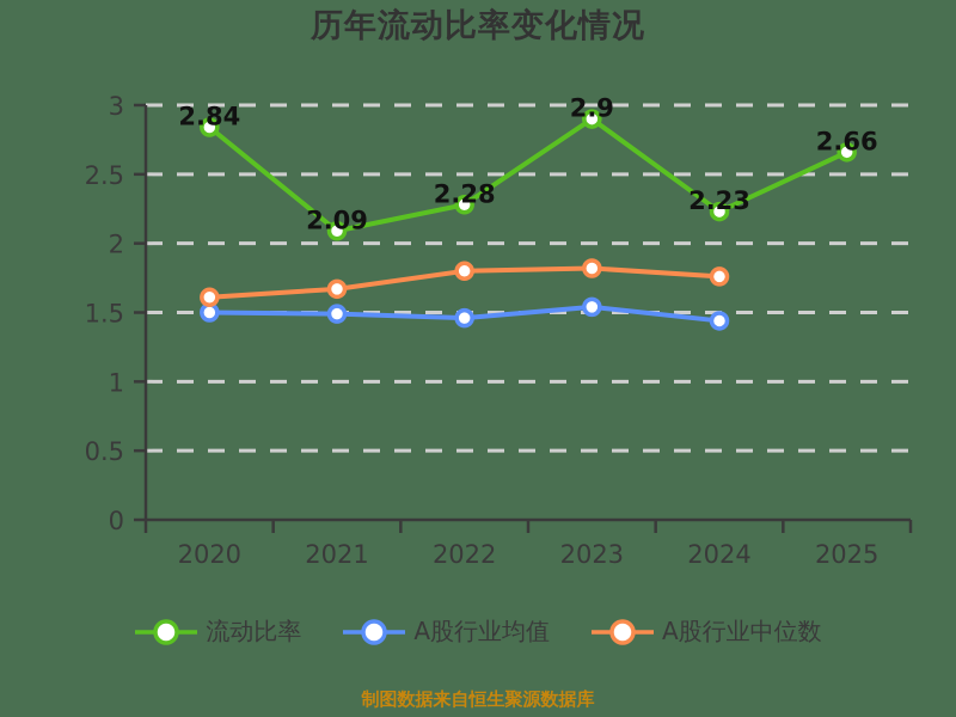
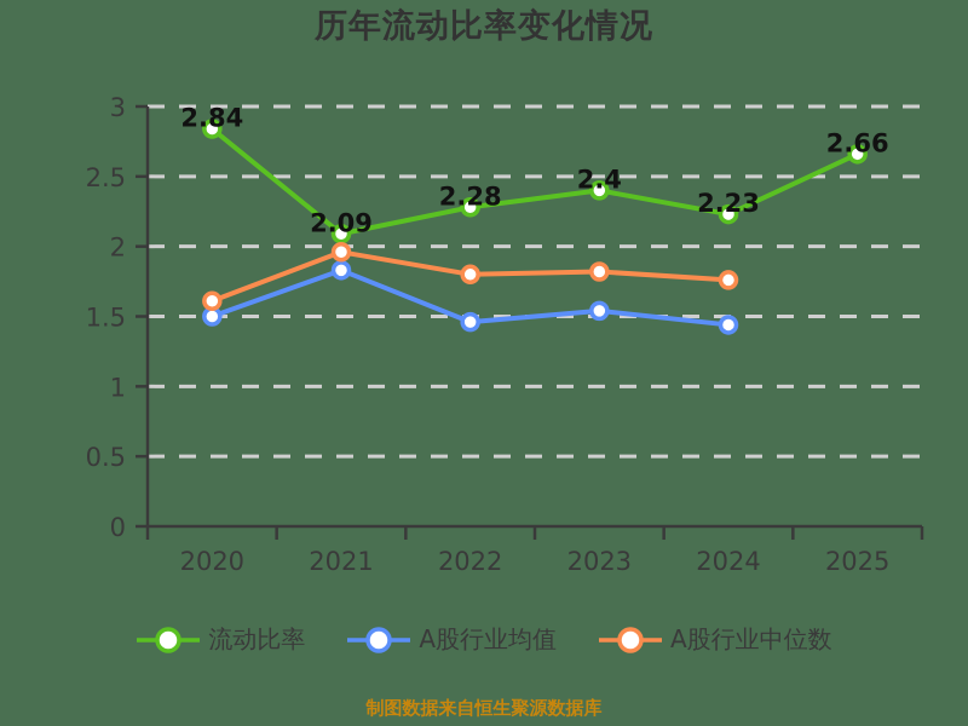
A股行业均值/2021: 1.49 -> 1.83
A股行业中位数/2021: 1.67 -> 1.96
流动比率/2023: 2.9 -> 2.4
